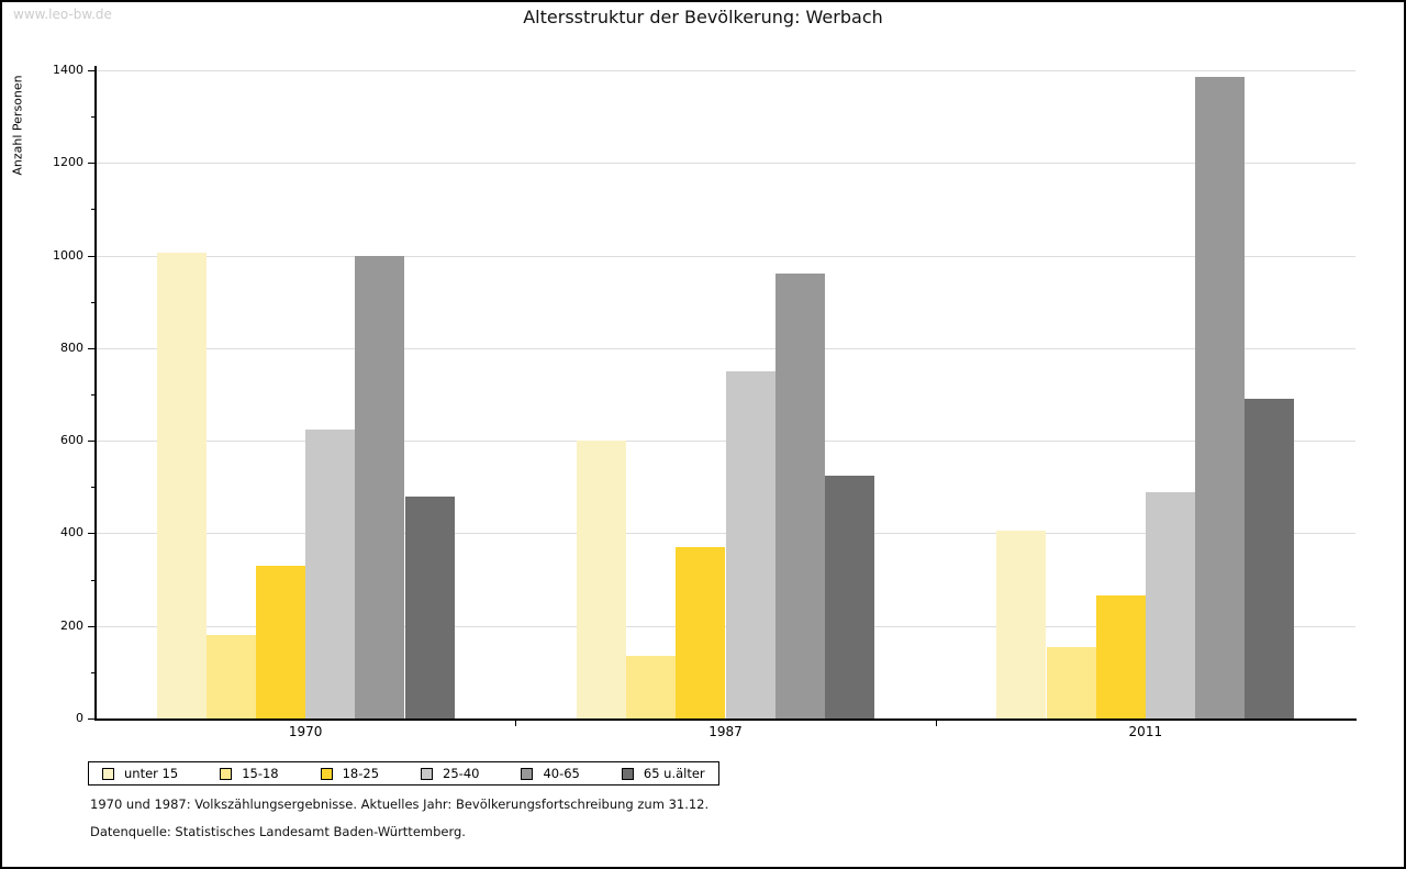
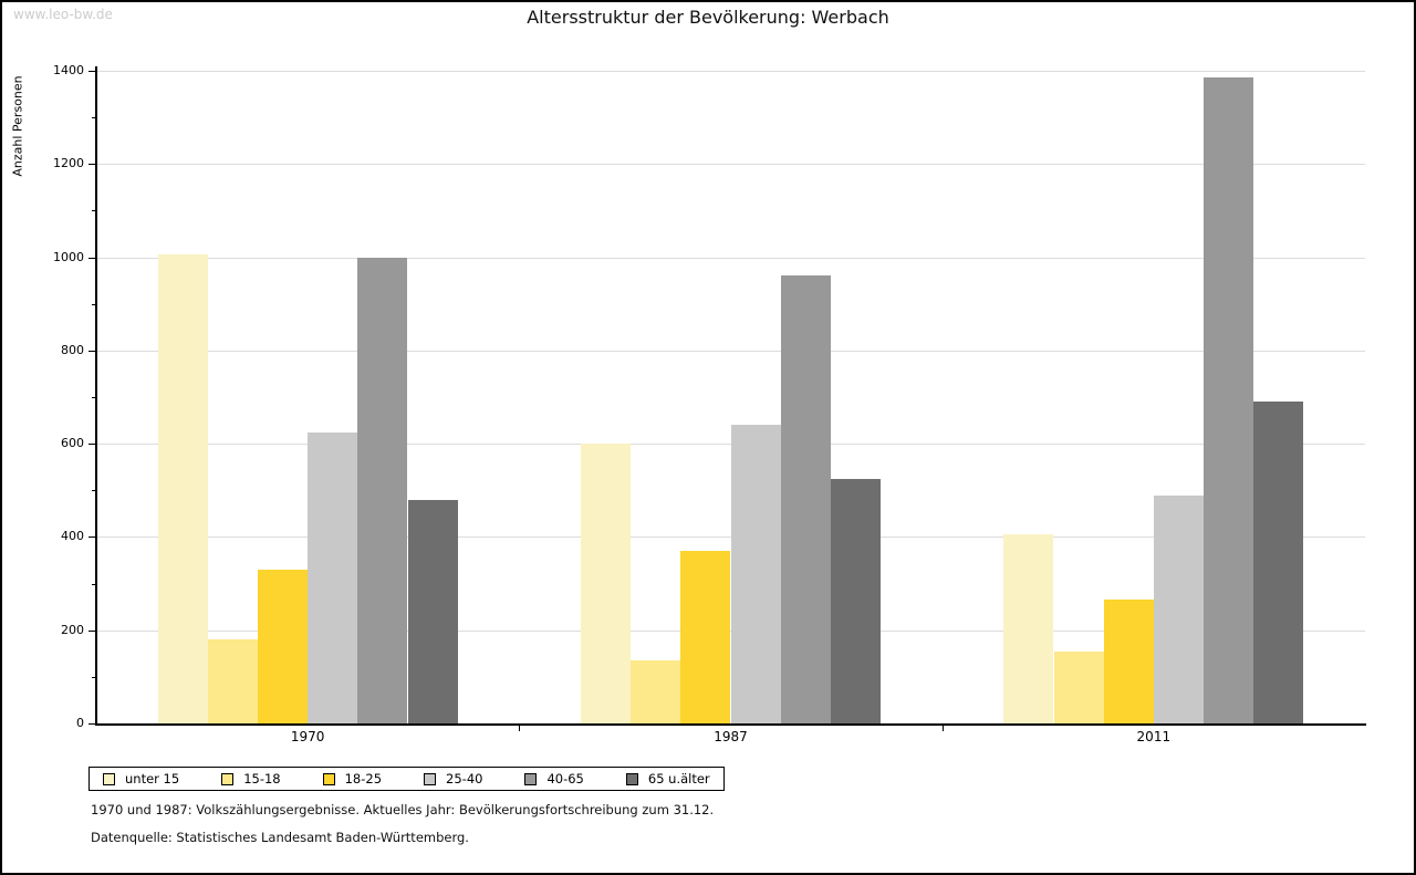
25-40/1987: 750 -> 640
